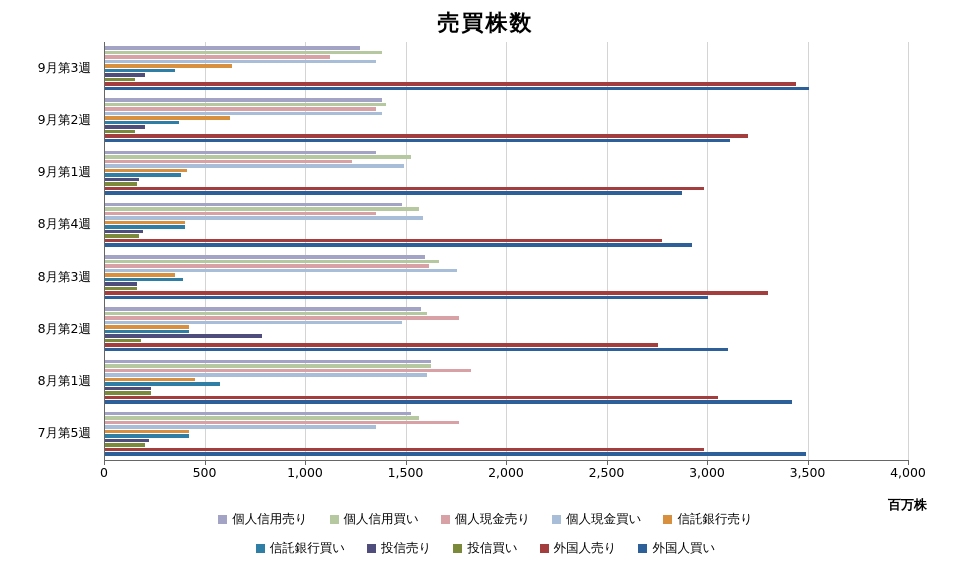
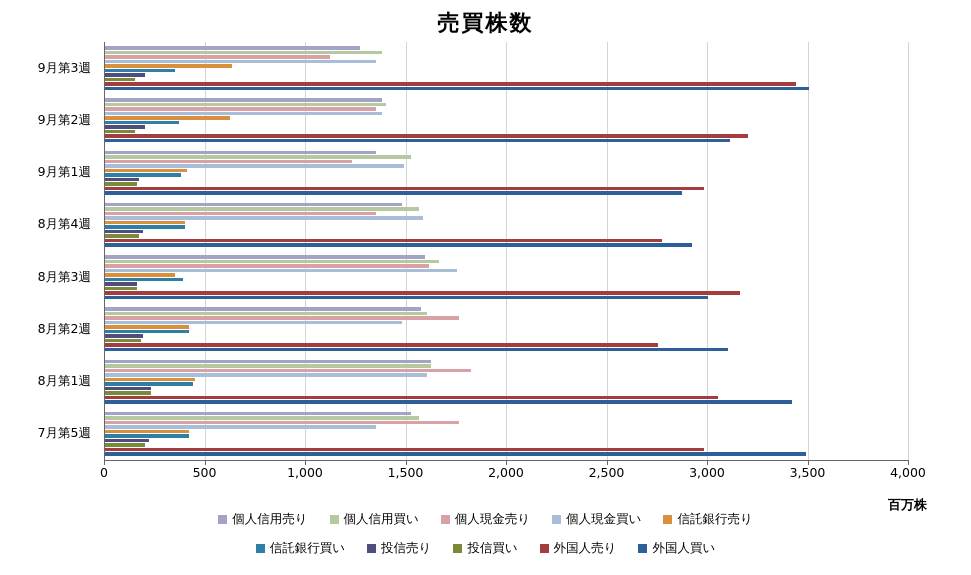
外国人売り/8月第3週: 3300 -> 3160
投信売り/8月第2週: 780 -> 190
信託銀行買い/8月第1週: 570 -> 440
